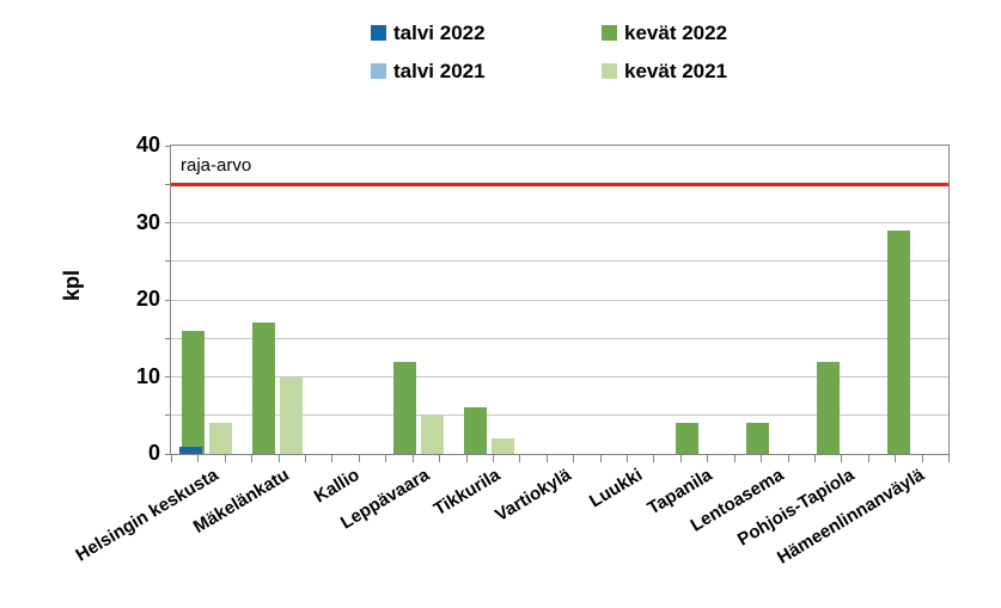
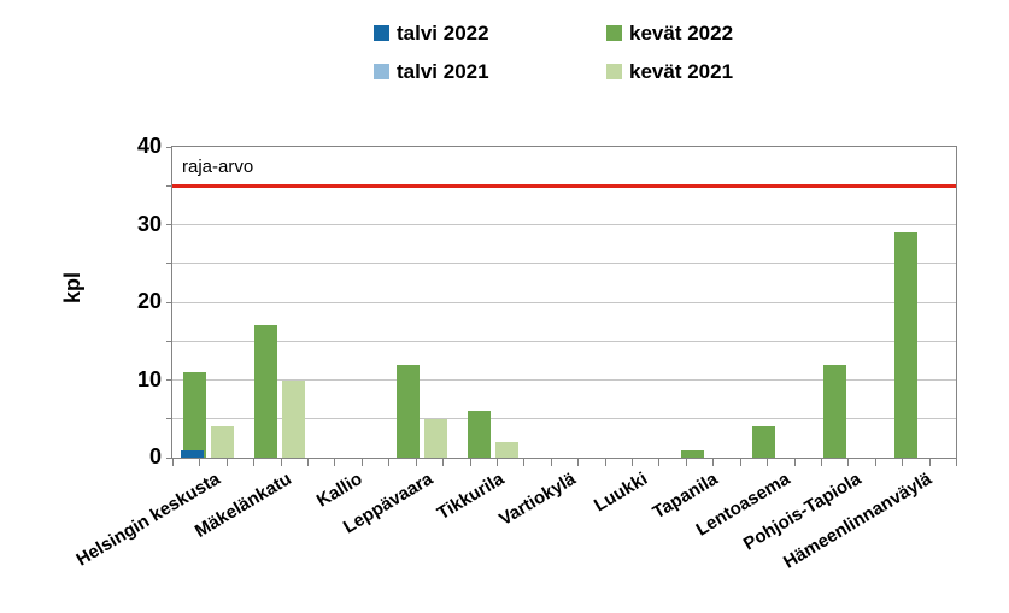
kevät 2022/Helsingin keskusta: 16 -> 11
kevät 2022/Tapanila: 4 -> 1
